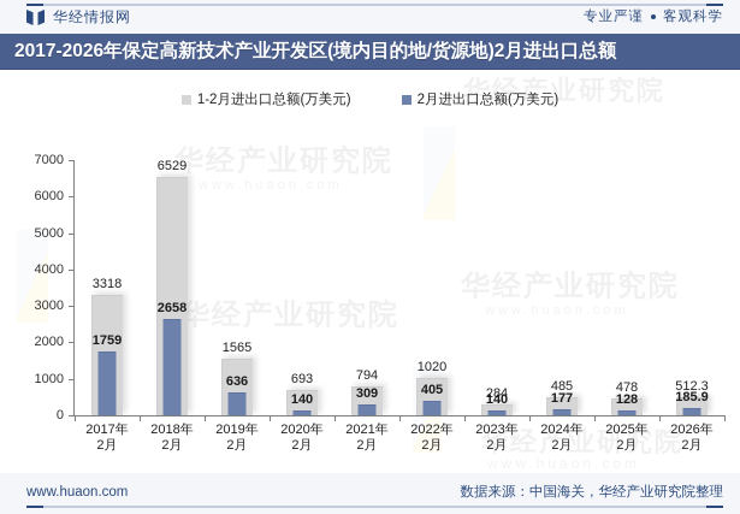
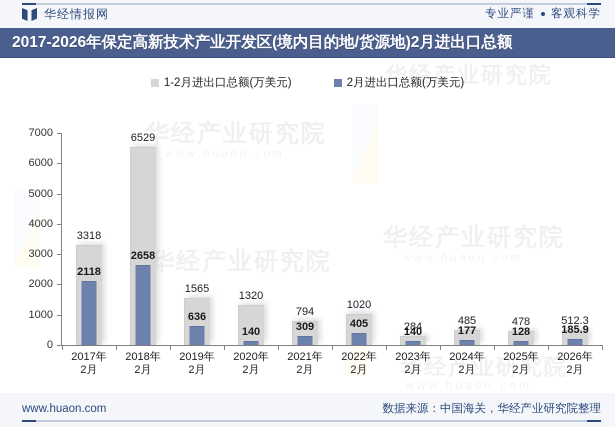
2月进出口总额(万美元)/2017年 2月: 1759 -> 2118
1-2月进出口总额(万美元)/2020年 2月: 693 -> 1320
